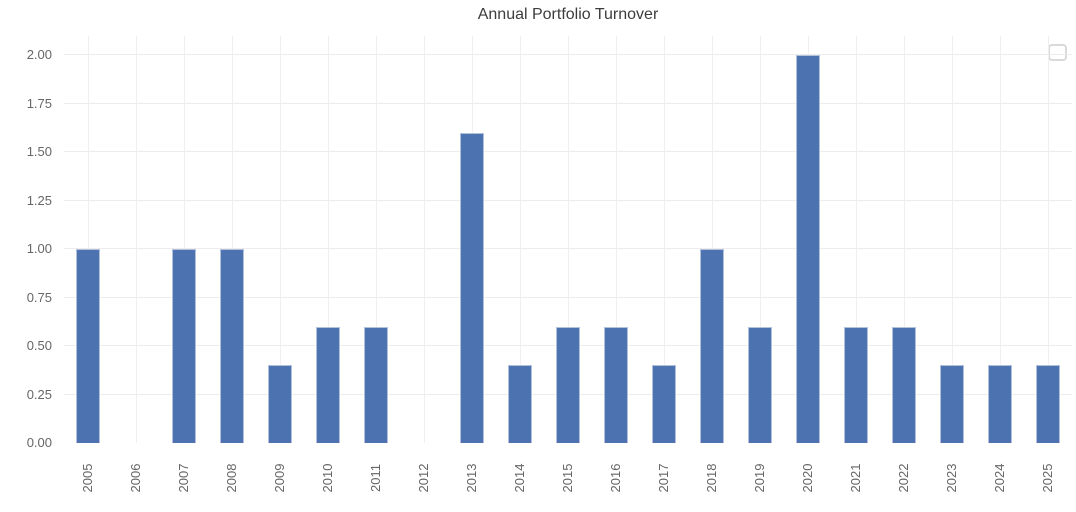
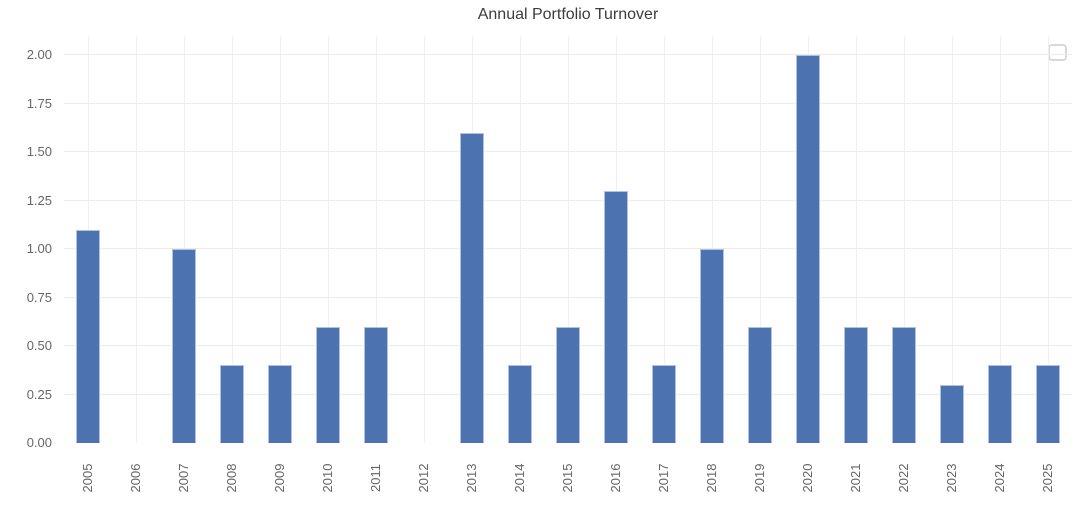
2005: 1.0 -> 1.1
2008: 1.0 -> 0.4
2016: 0.6 -> 1.3
2023: 0.4 -> 0.3
